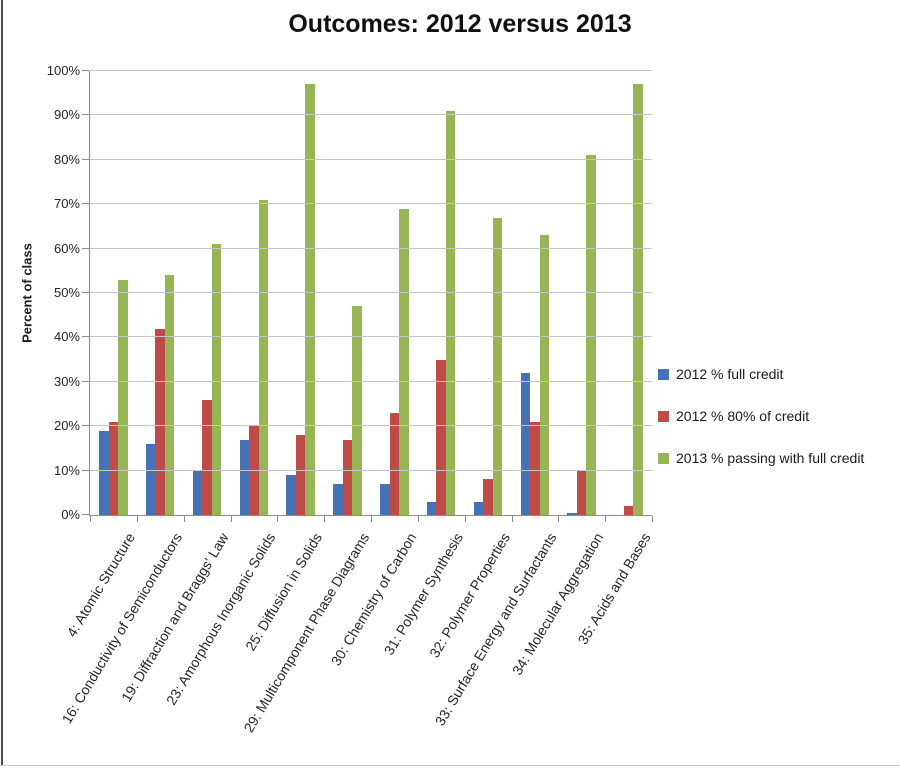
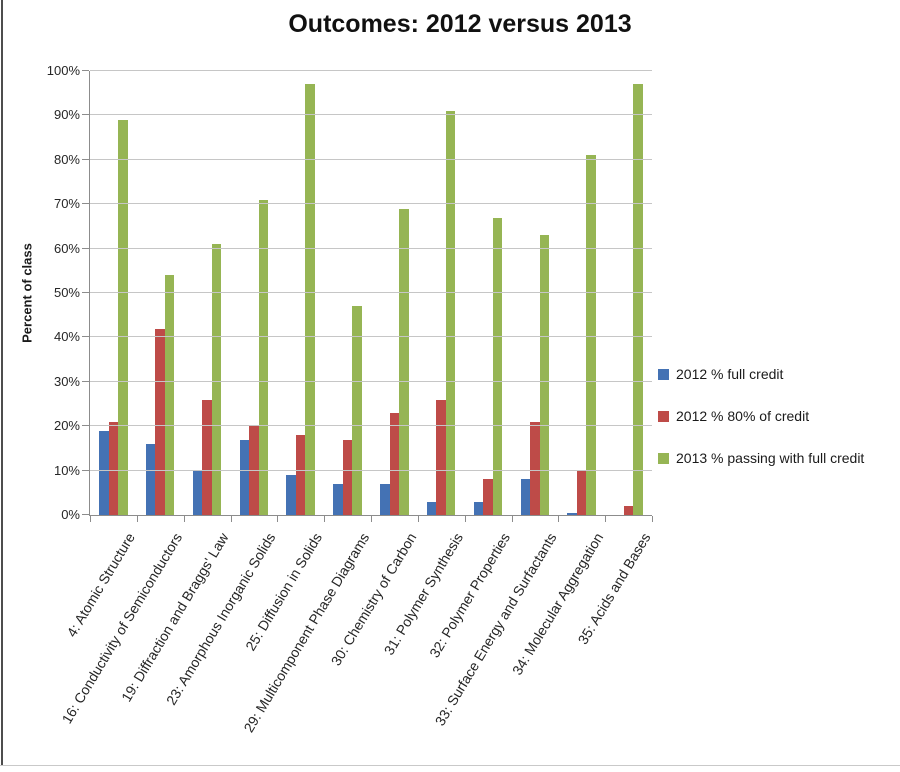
2013 % passing with full credit/4: Atomic Structure: 53% -> 89%
2012 % 80% of credit/31: Polymer Synthesis: 35% -> 26%
2012 % full credit/33: Surface Energy and Surfactants: 32% -> 8%
